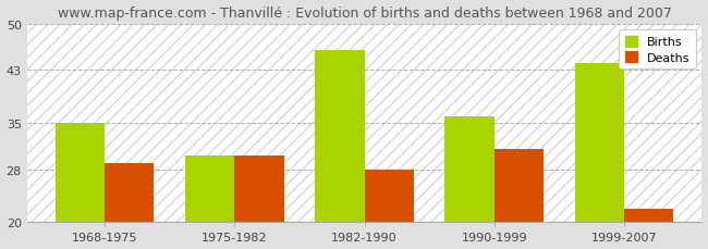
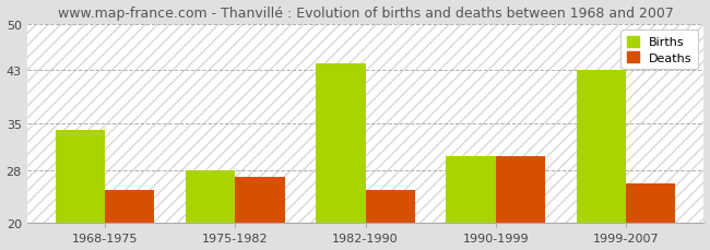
Births/1968-1975: 35 -> 34
Deaths/1968-1975: 29 -> 25
Births/1975-1982: 30 -> 28
Deaths/1975-1982: 30 -> 27
Births/1982-1990: 46 -> 44
Deaths/1982-1990: 28 -> 25
Births/1990-1999: 36 -> 30
Deaths/1990-1999: 31 -> 30
Births/1999-2007: 44 -> 43
Deaths/1999-2007: 22 -> 26
